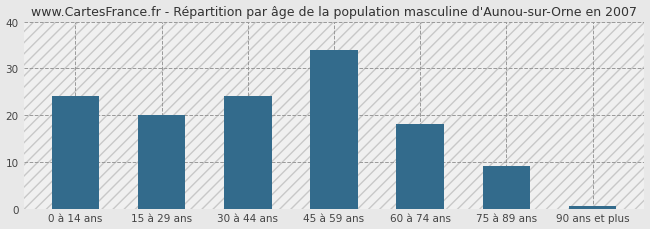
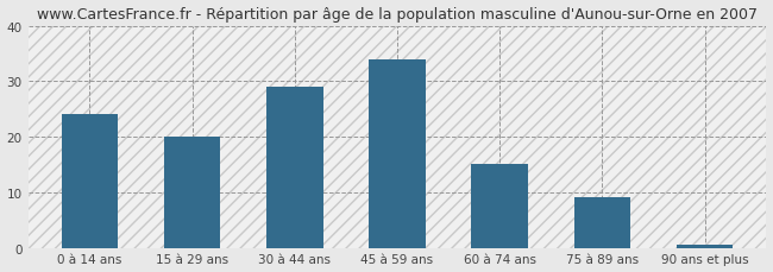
30 à 44 ans: 24.0 -> 29.0
60 à 74 ans: 18.0 -> 15.0
